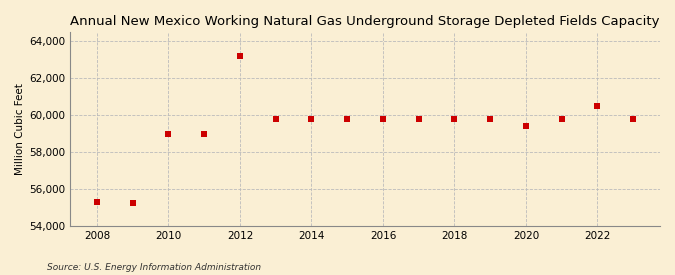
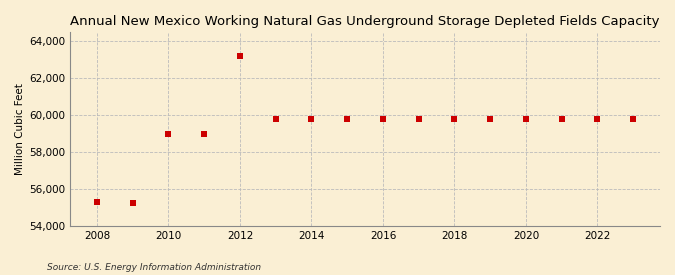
2020: 59,400 -> 59,800
2022: 60,500 -> 59,800
